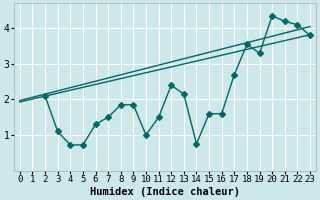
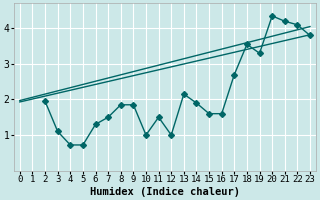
2: 2.10 -> 1.95
12: 2.40 -> 1.00
14: 0.75 -> 1.90
